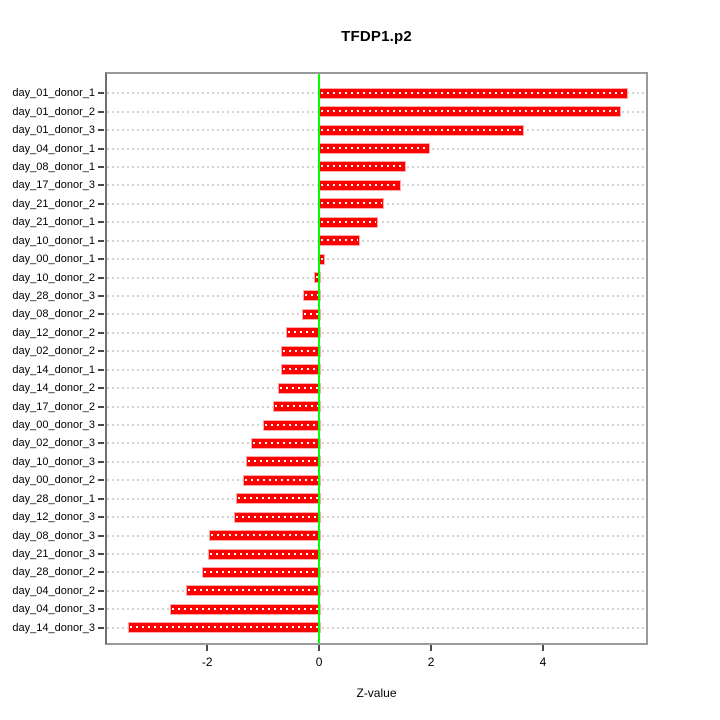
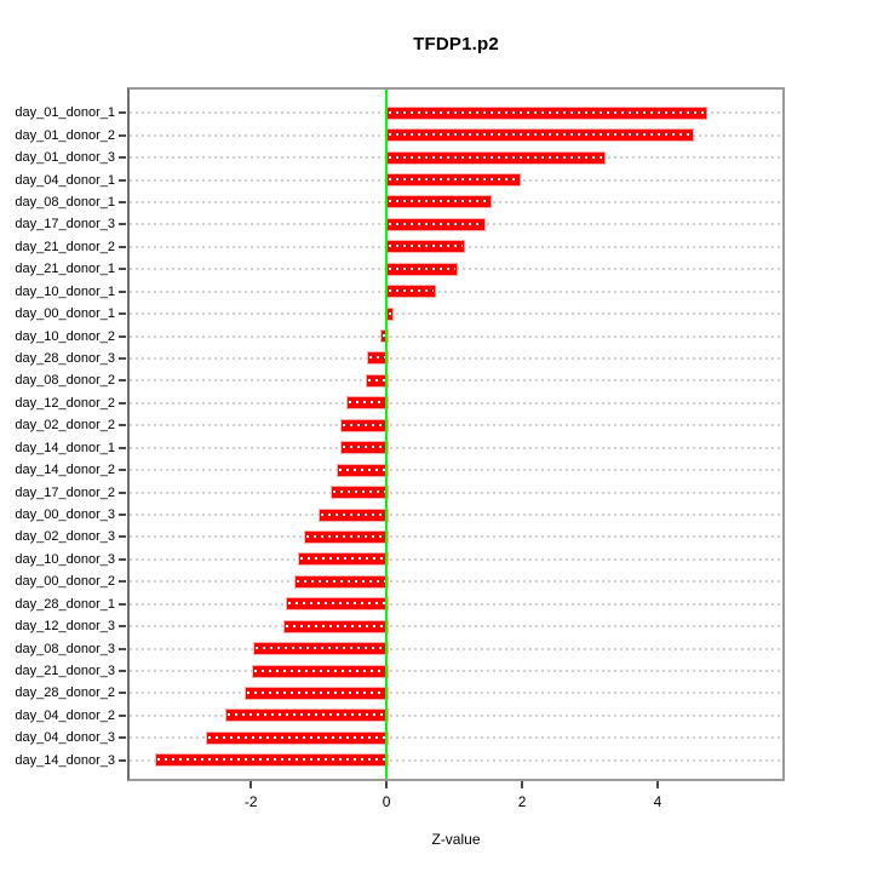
day_01_donor_1: 5.5 -> 4.7
day_01_donor_2: 5.3 -> 4.5
day_01_donor_3: 3.6 -> 3.2
